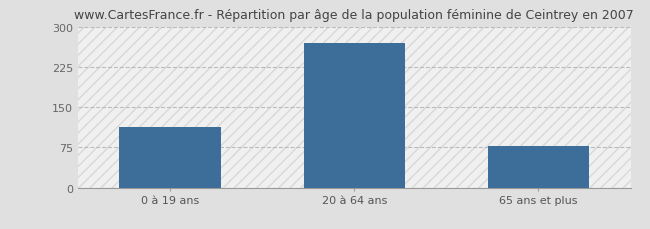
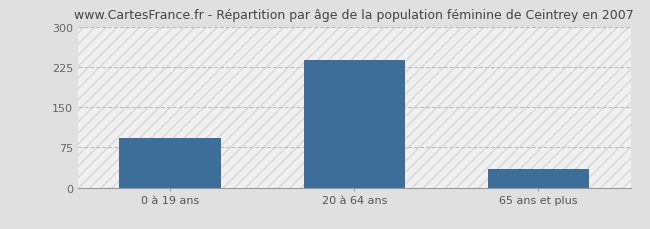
0 à 19 ans: 112 -> 93
20 à 64 ans: 270 -> 237
65 ans et plus: 78 -> 35
